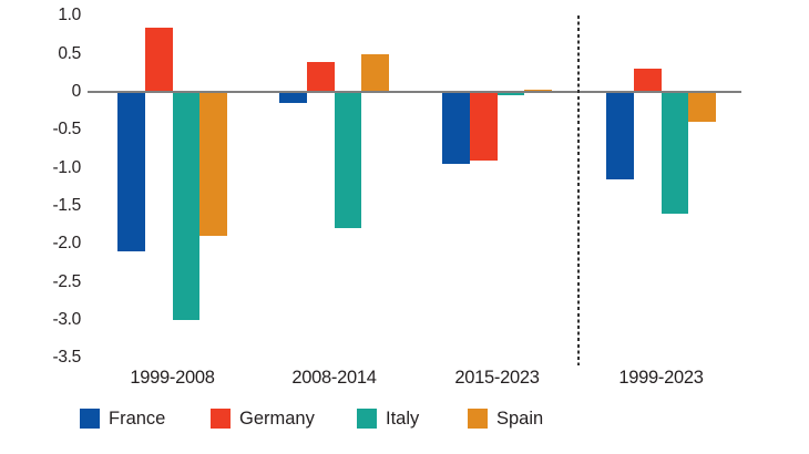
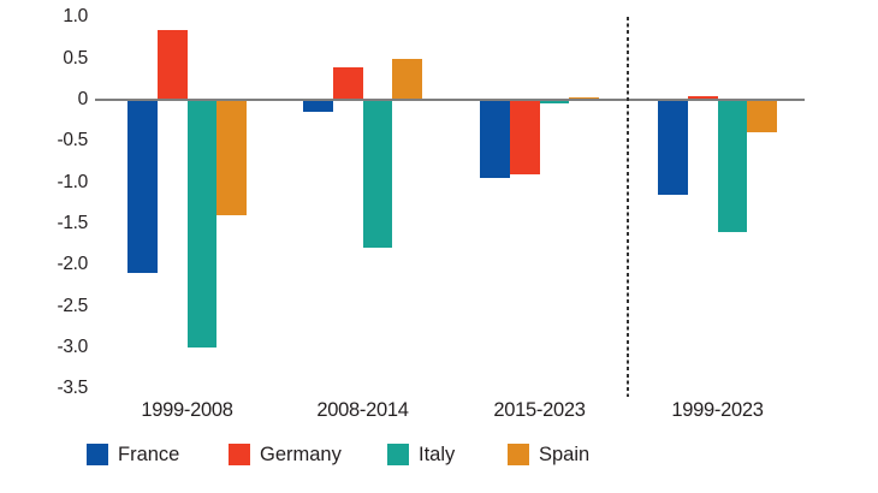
Spain/1999-2008: -1.9 -> -1.4
Germany/1999-2023: 0.3 -> 0.1
